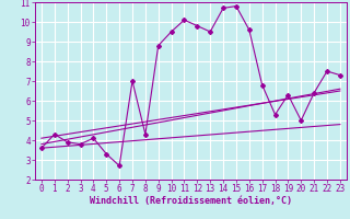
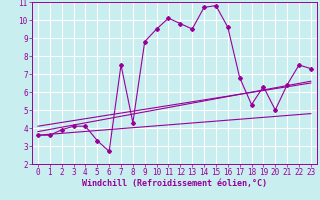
1: 4.3 -> 3.6
3: 3.8 -> 4.1
7: 7.0 -> 7.5
